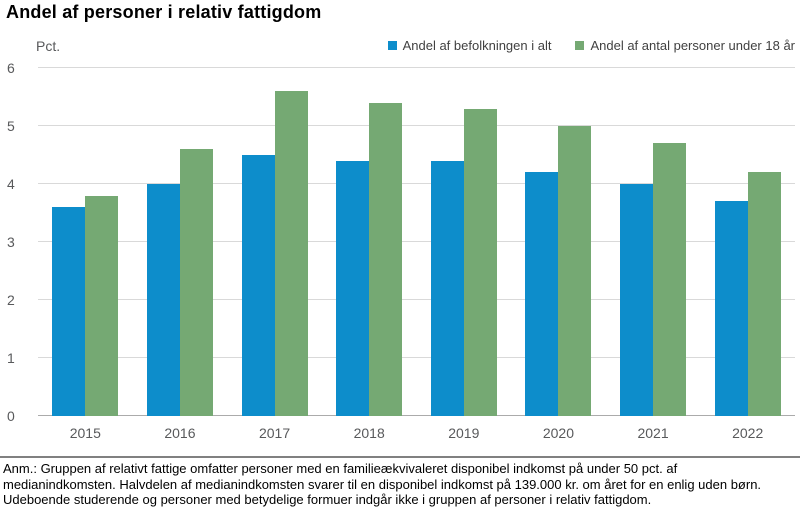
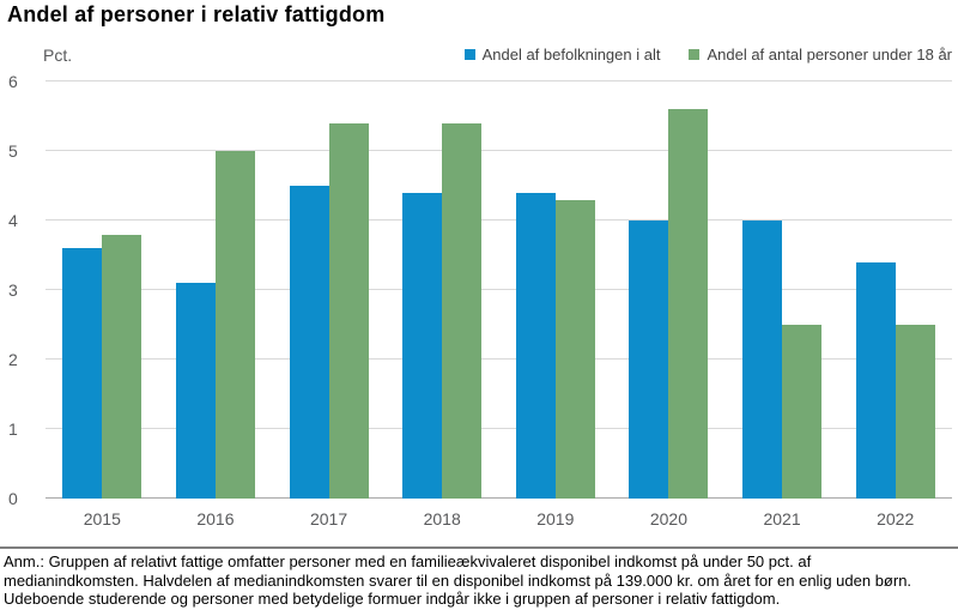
Andel af befolkningen i alt/2016: 4.0 -> 3.1
Andel af antal personer under 18 år/2016: 4.6 -> 5.0
Andel af antal personer under 18 år/2017: 5.6 -> 5.4
Andel af antal personer under 18 år/2019: 5.3 -> 4.3
Andel af befolkningen i alt/2020: 4.2 -> 4.0
Andel af antal personer under 18 år/2020: 5.0 -> 5.6
Andel af antal personer under 18 år/2021: 4.7 -> 2.5
Andel af befolkningen i alt/2022: 3.7 -> 3.4
Andel af antal personer under 18 år/2022: 4.2 -> 2.5
